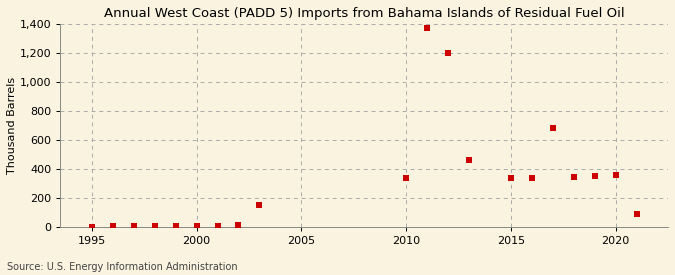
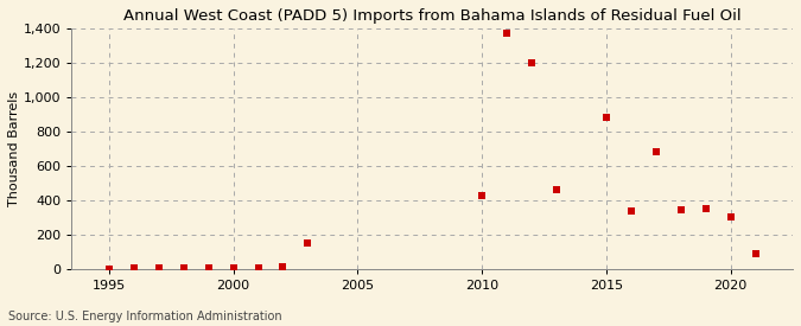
2010: 340 -> 430
2015: 340 -> 880
2020: 360 -> 300
